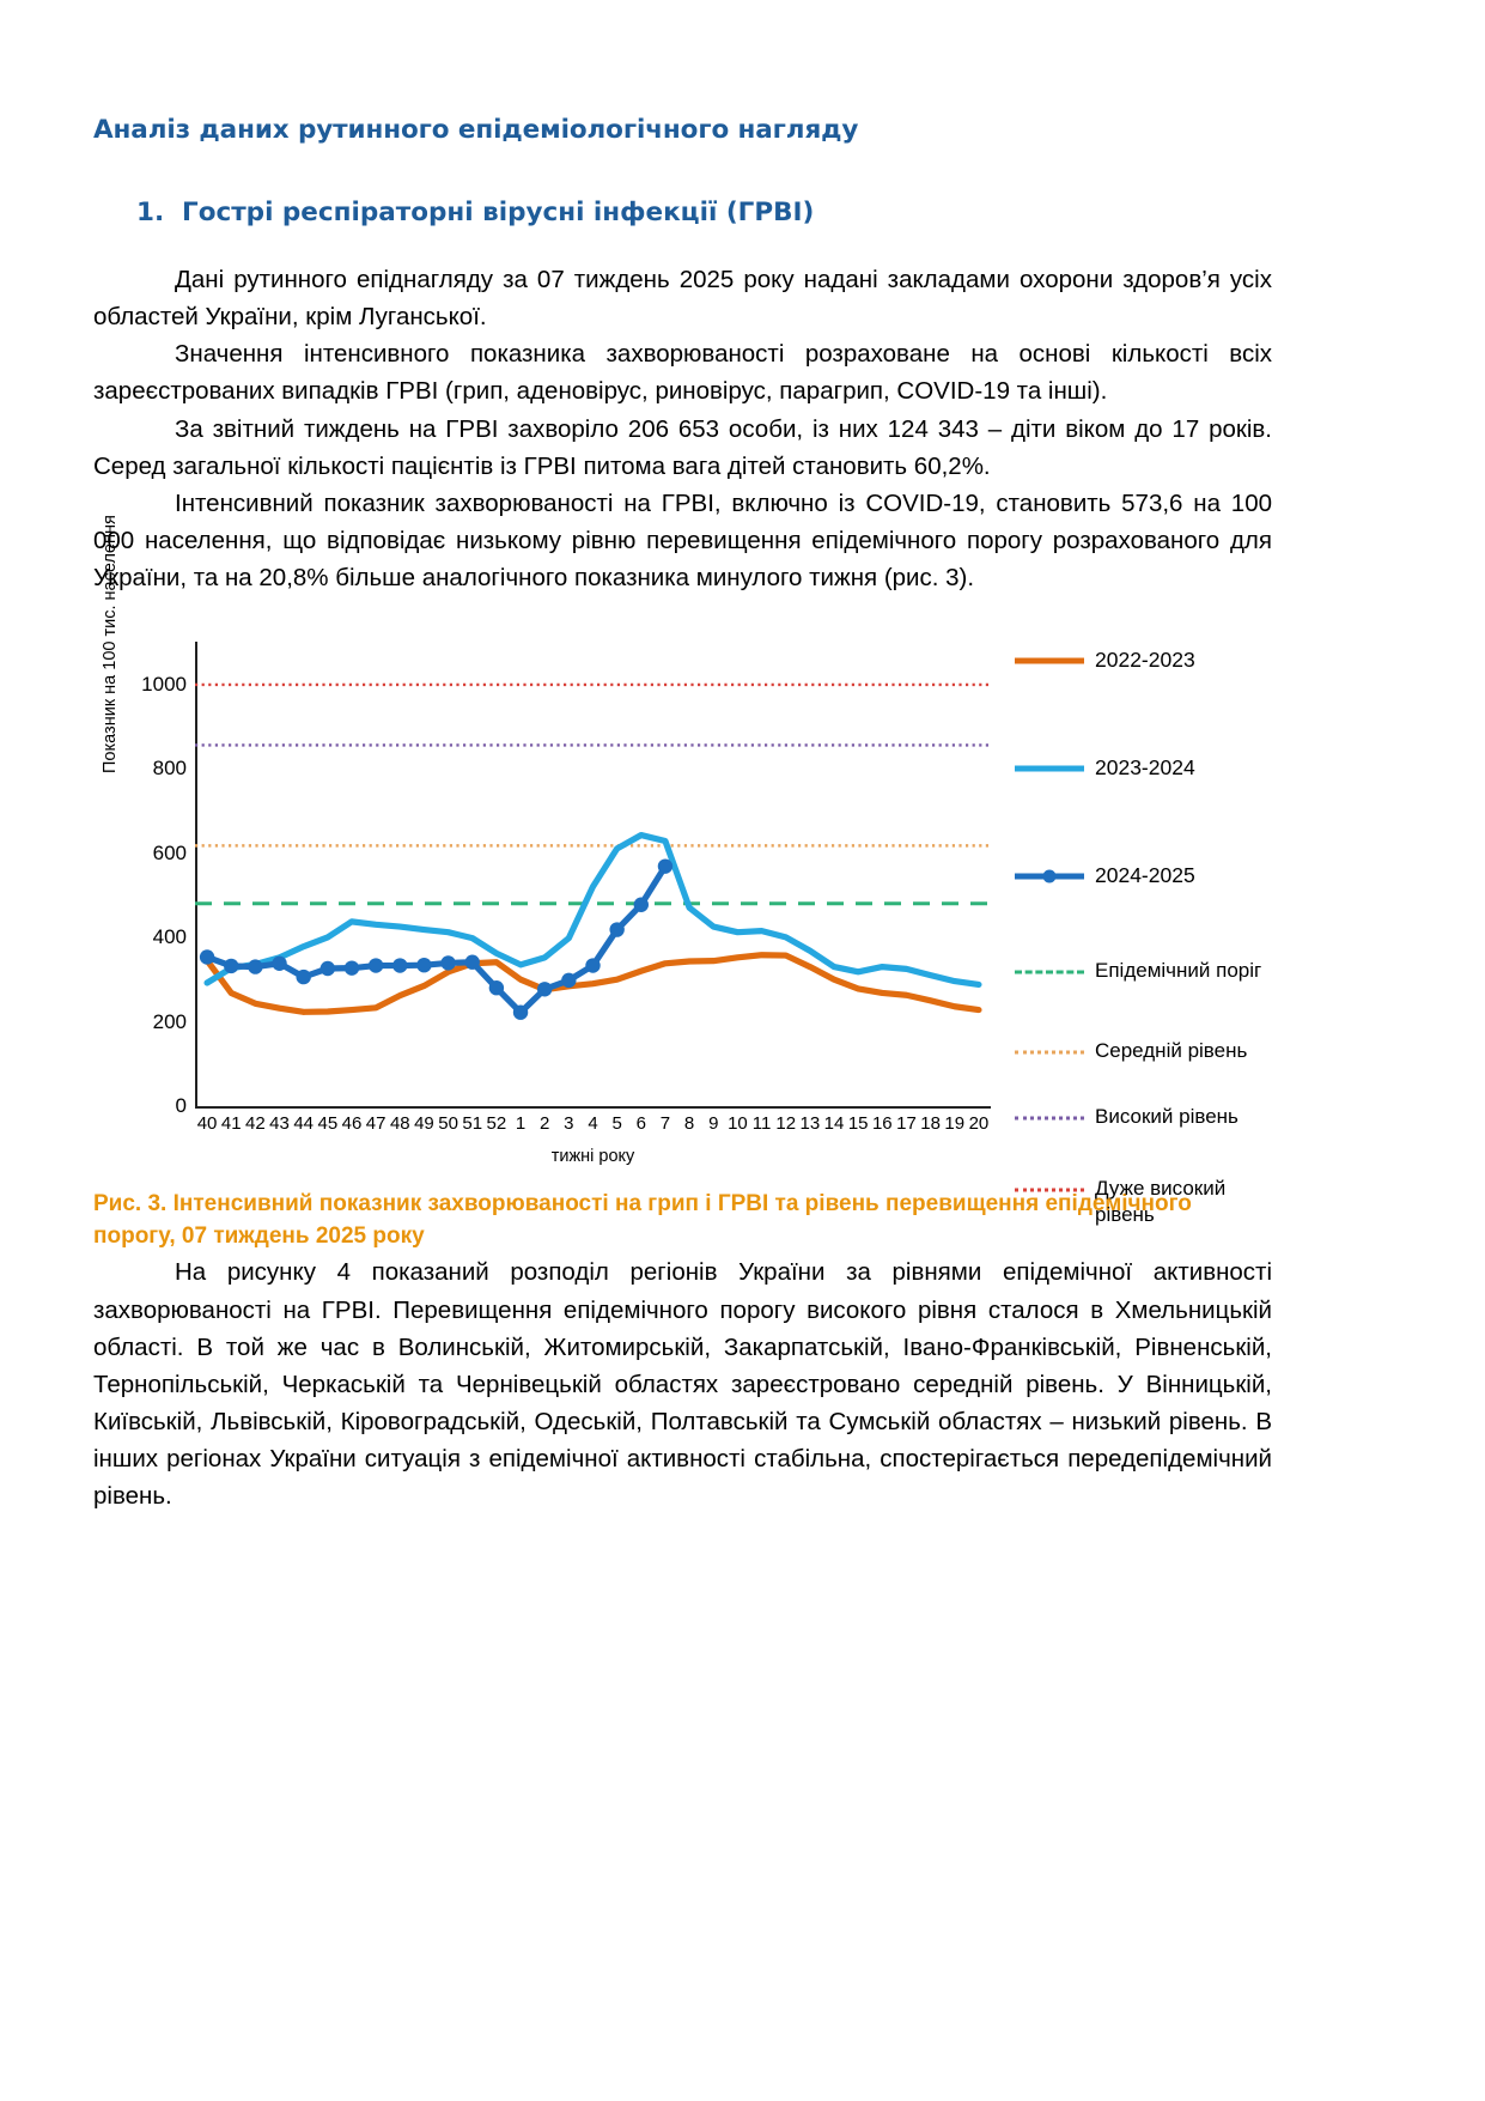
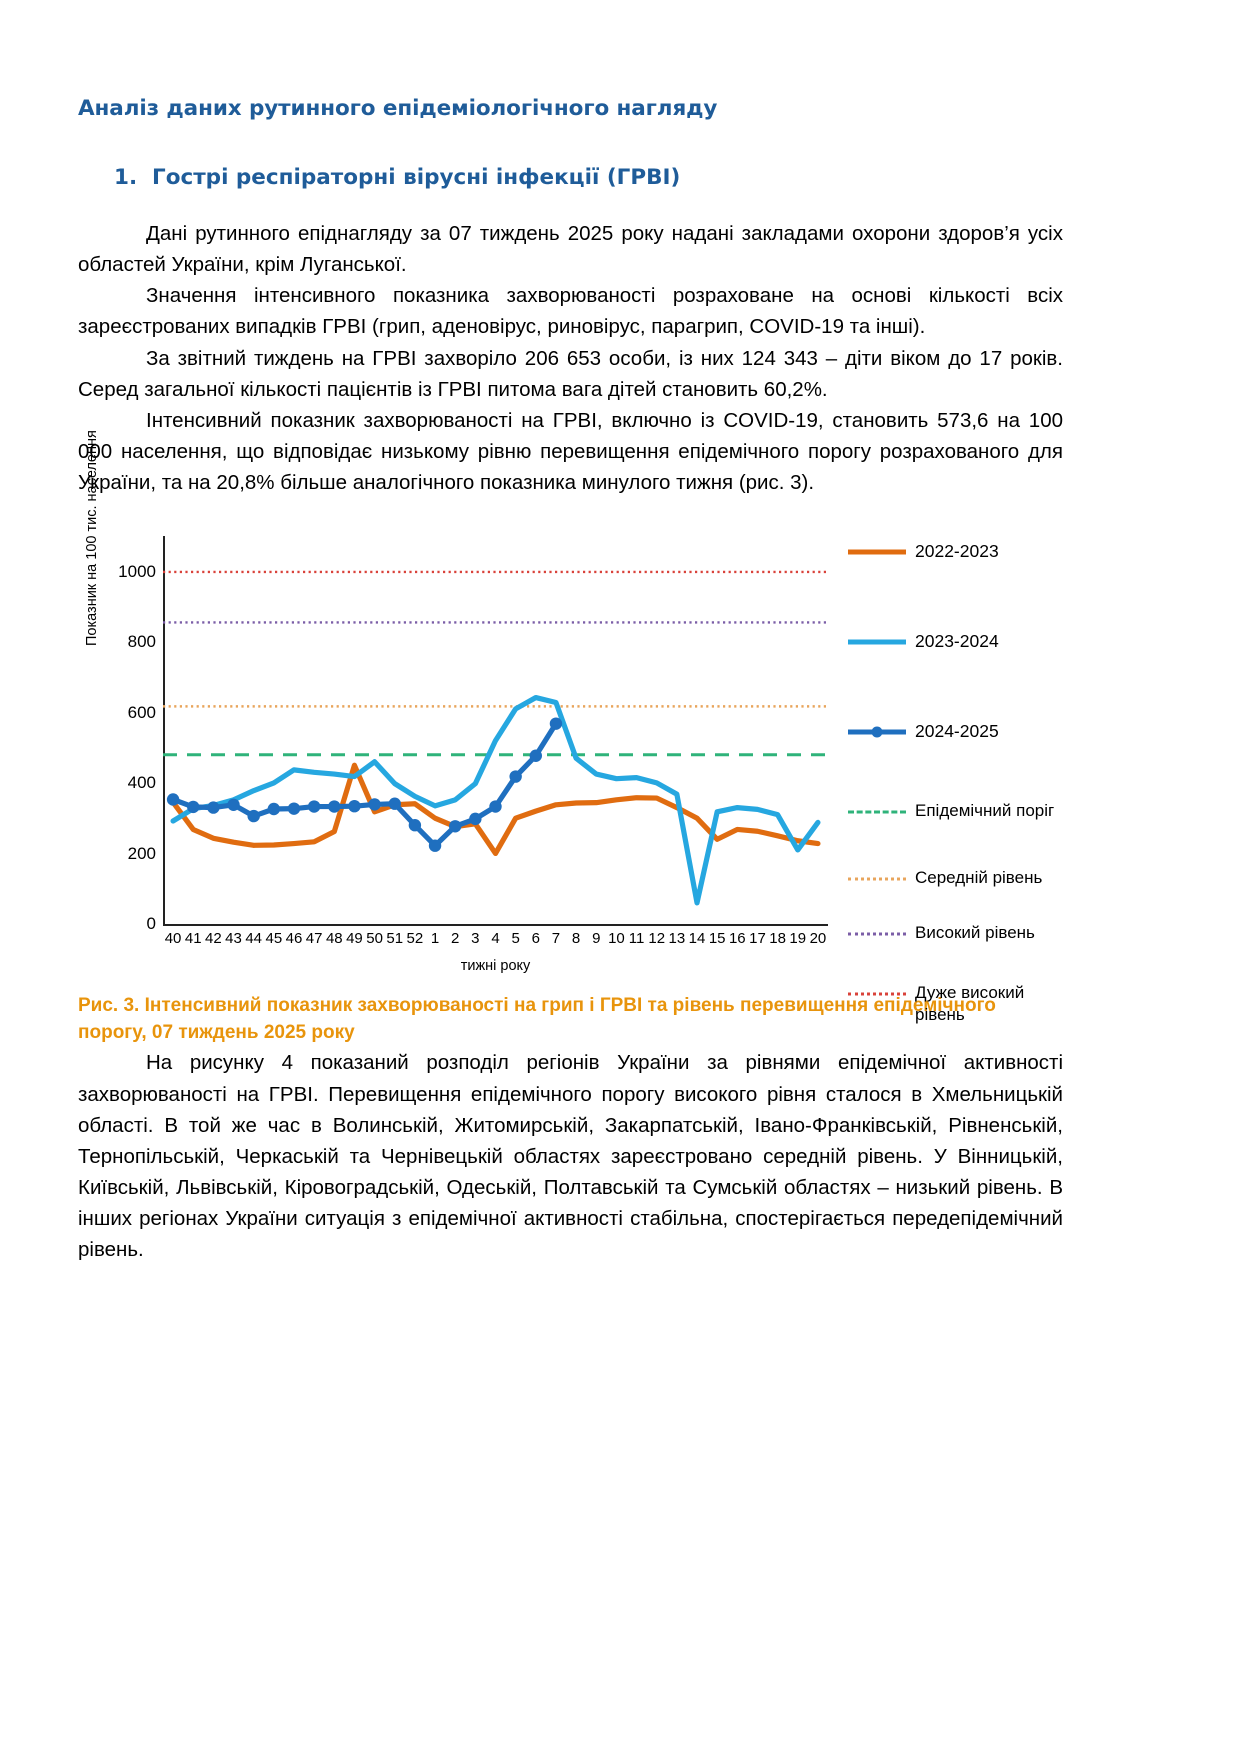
2022-2023/49: 280 -> 450
2023-2024/50: 410 -> 460
2022-2023/4: 290 -> 200
2023-2024/14: 330 -> 60
2022-2023/15: 280 -> 240
2023-2024/19: 300 -> 210
